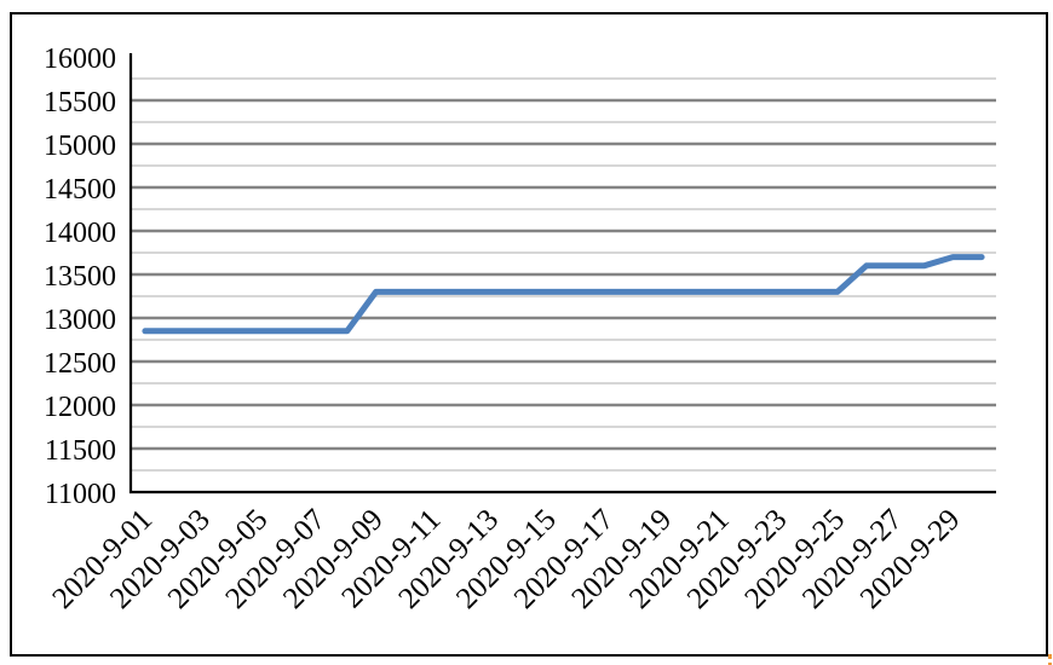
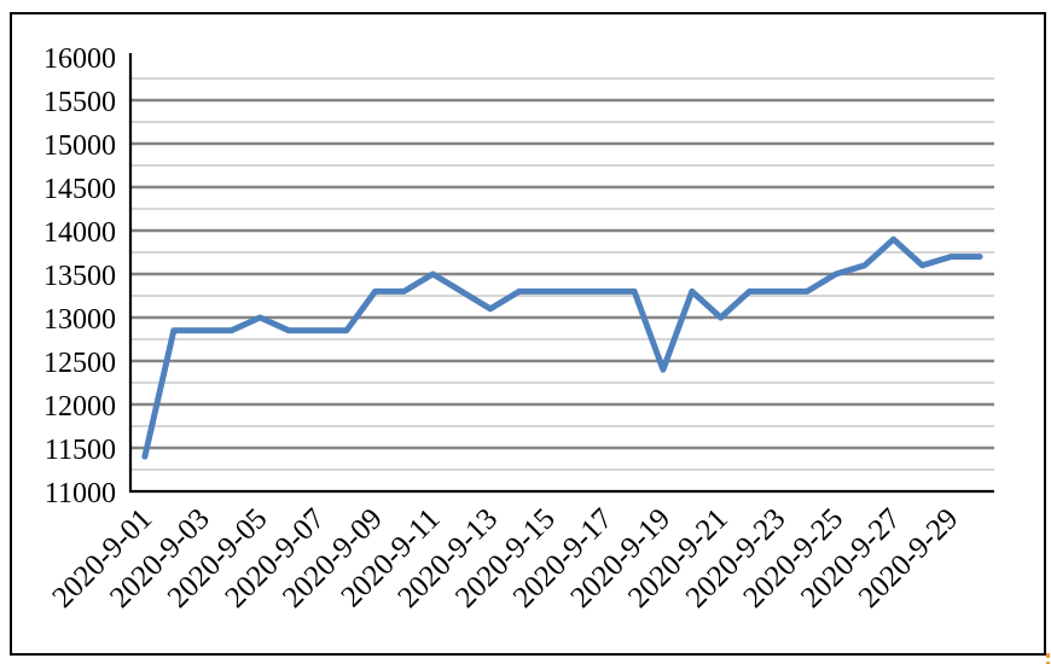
2020-9-01: 12800 -> 11400
2020-9-05: 12800 -> 13000
2020-9-11: 13300 -> 13500
2020-9-13: 13300 -> 13100
2020-9-19: 13300 -> 12400
2020-9-21: 13300 -> 13000
2020-9-25: 13300 -> 13500
2020-9-27: 13600 -> 13900
